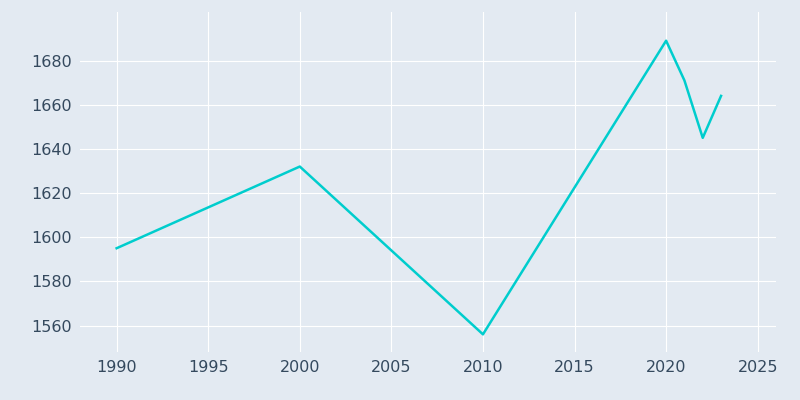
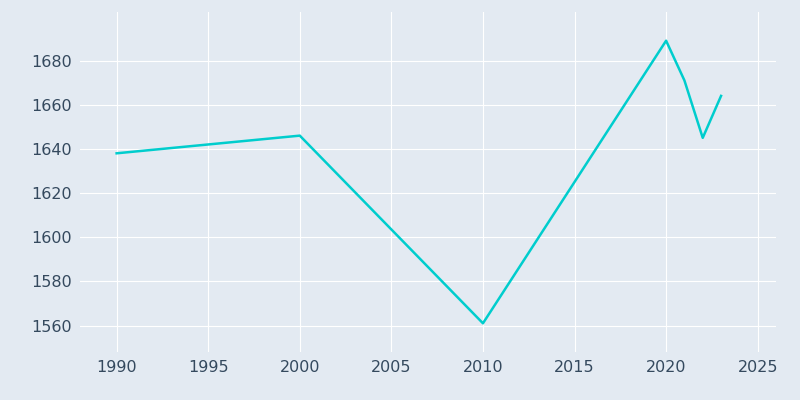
1990: 1595 -> 1638
2000: 1632 -> 1646
2010: 1556 -> 1561
